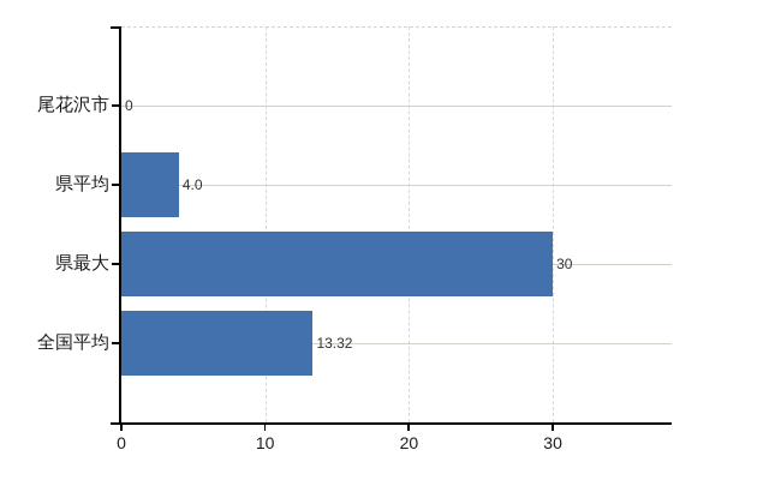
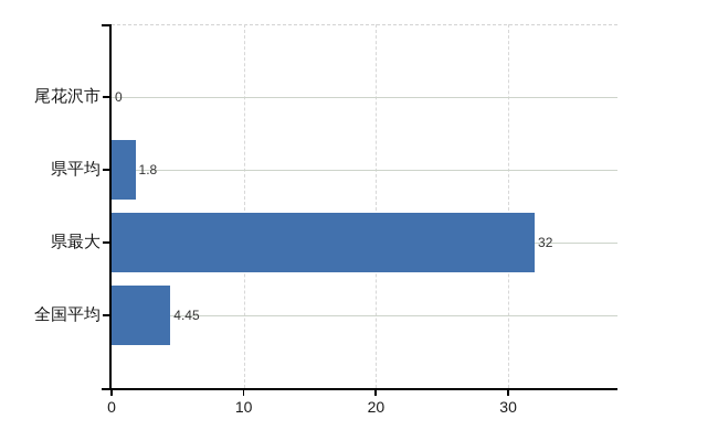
県平均: 4.0 -> 1.8
県最大: 30 -> 32
全国平均: 13.32 -> 4.45
